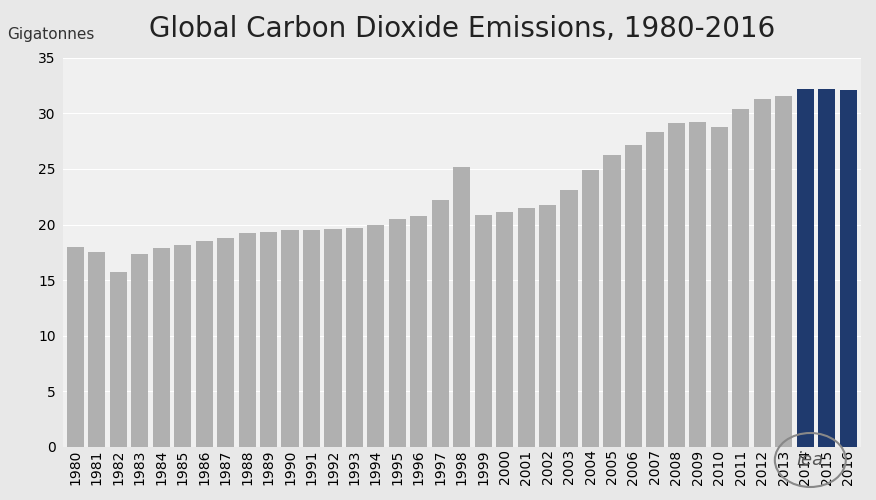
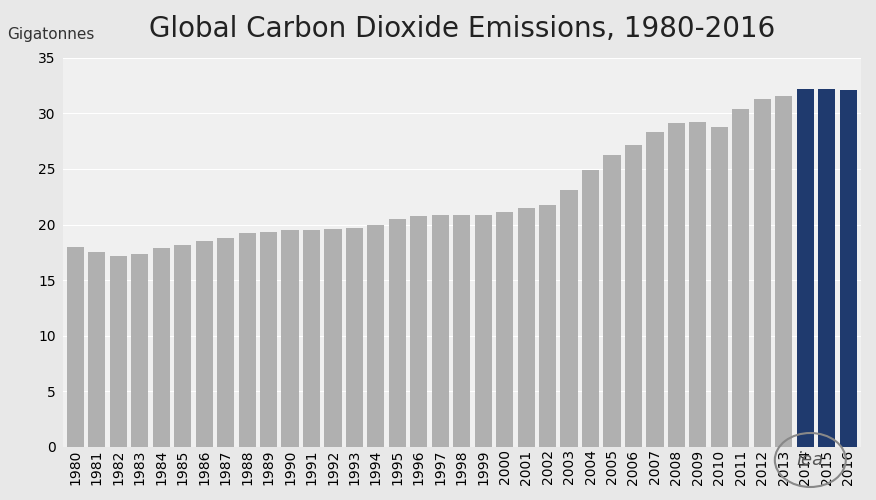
1982: 15.7 -> 17.2
1997: 22.2 -> 20.9
1998: 25.2 -> 20.9
